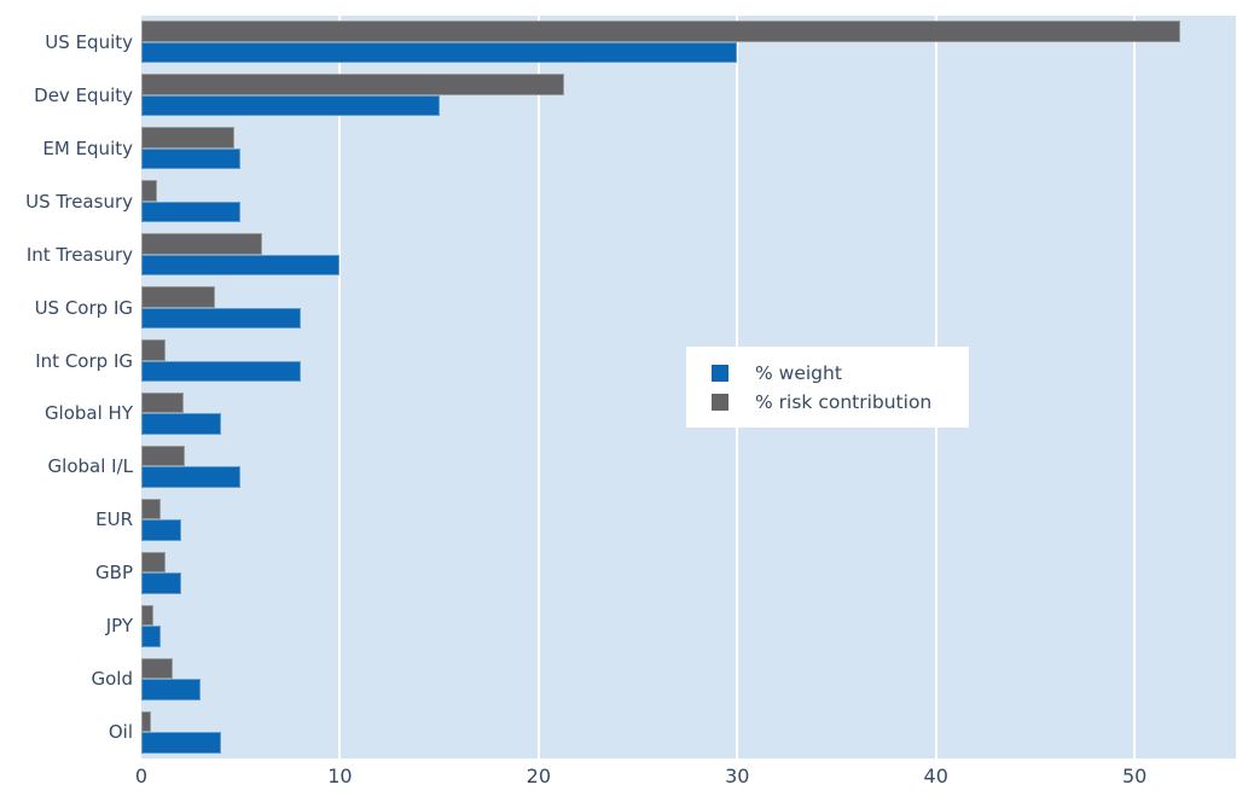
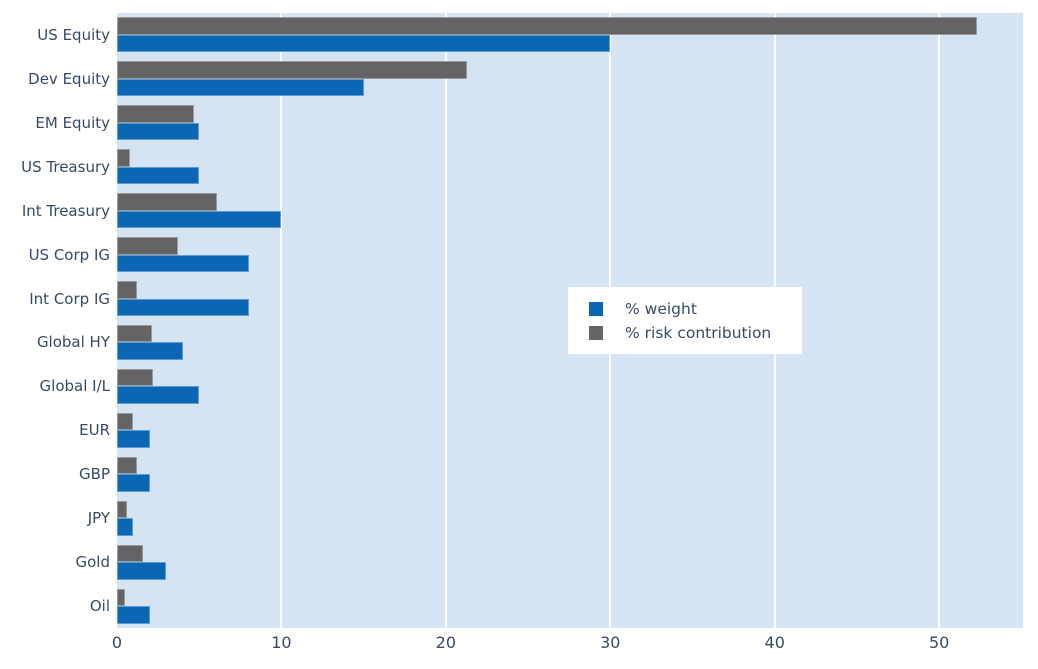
% weight/Oil: 4 -> 2
